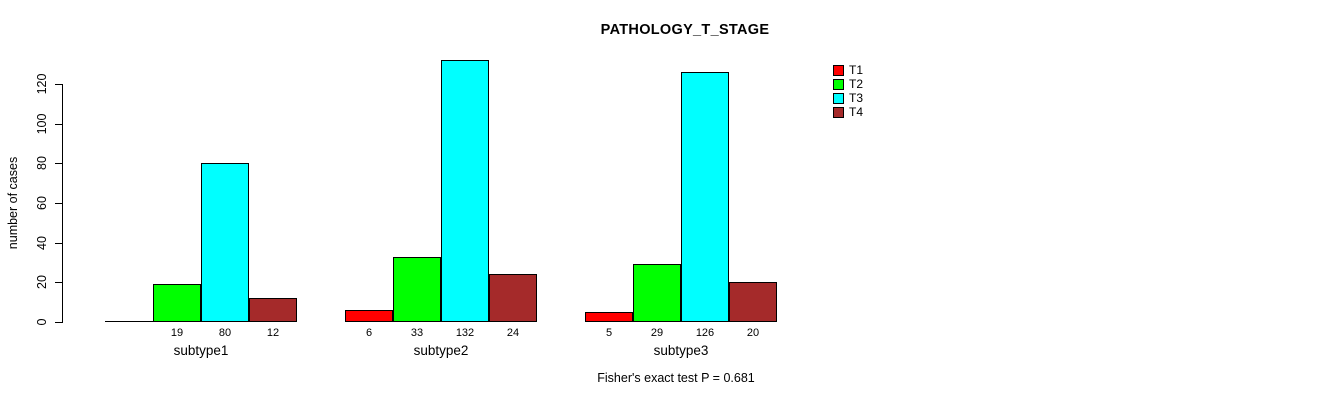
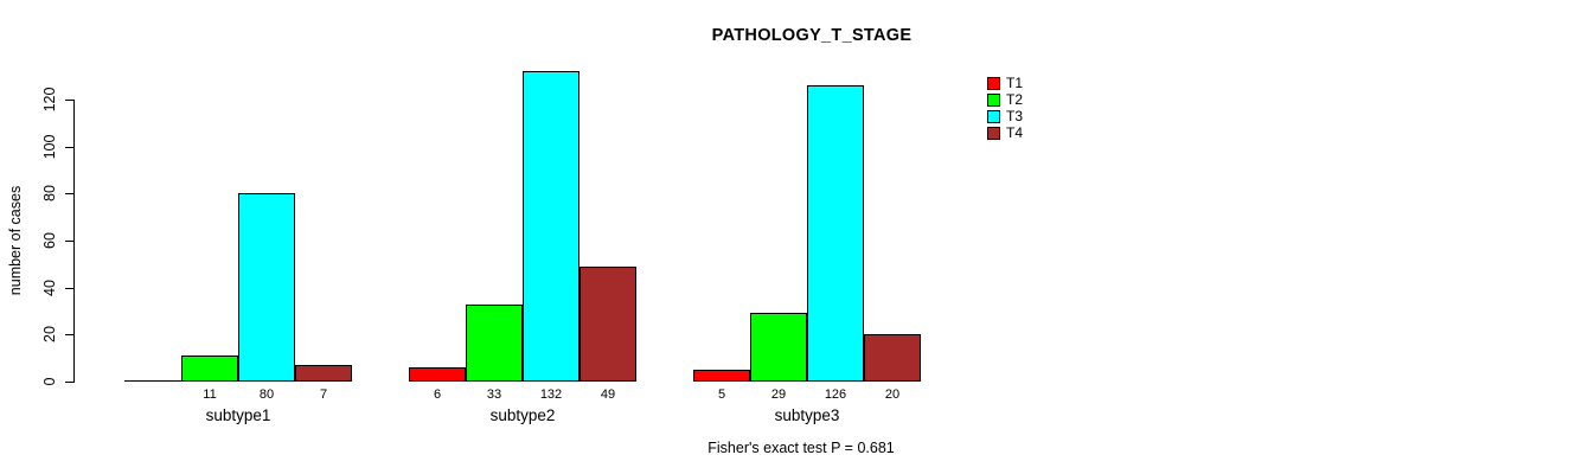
T2/subtype1: 19 -> 11
T4/subtype1: 12 -> 7
T4/subtype2: 24 -> 49
